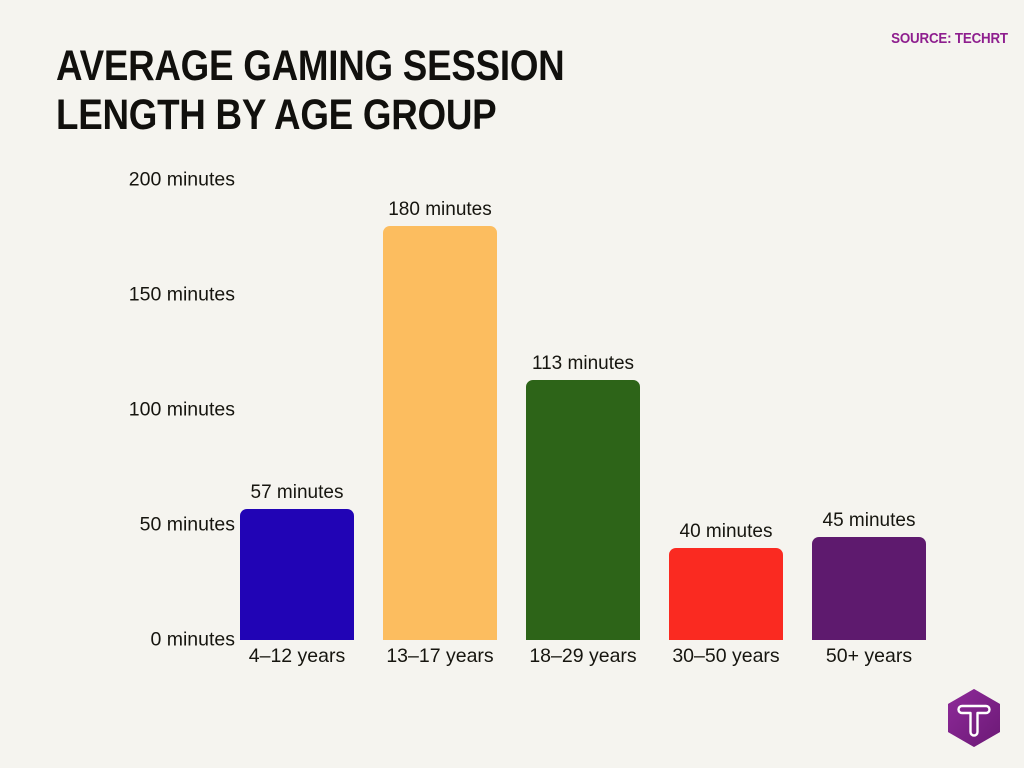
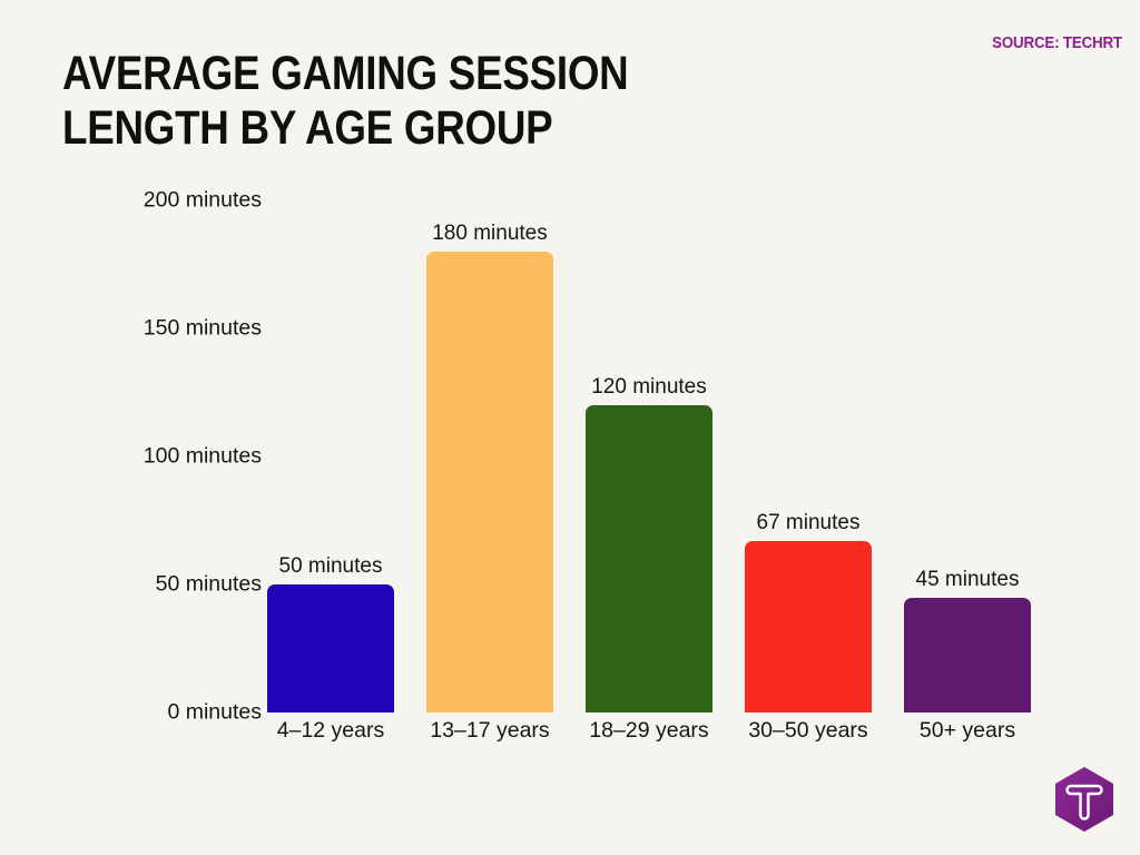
4–12 years: 57 -> 50
18–29 years: 113 -> 120
30–50 years: 40 -> 67
